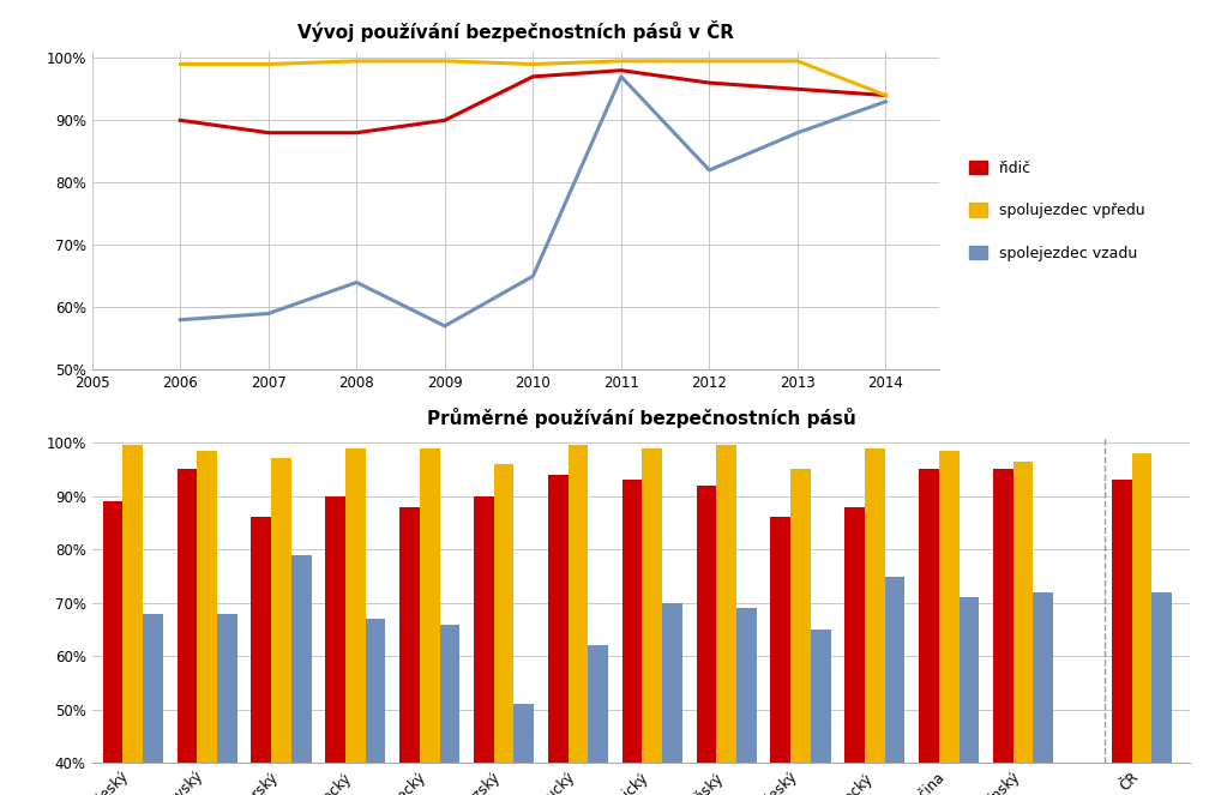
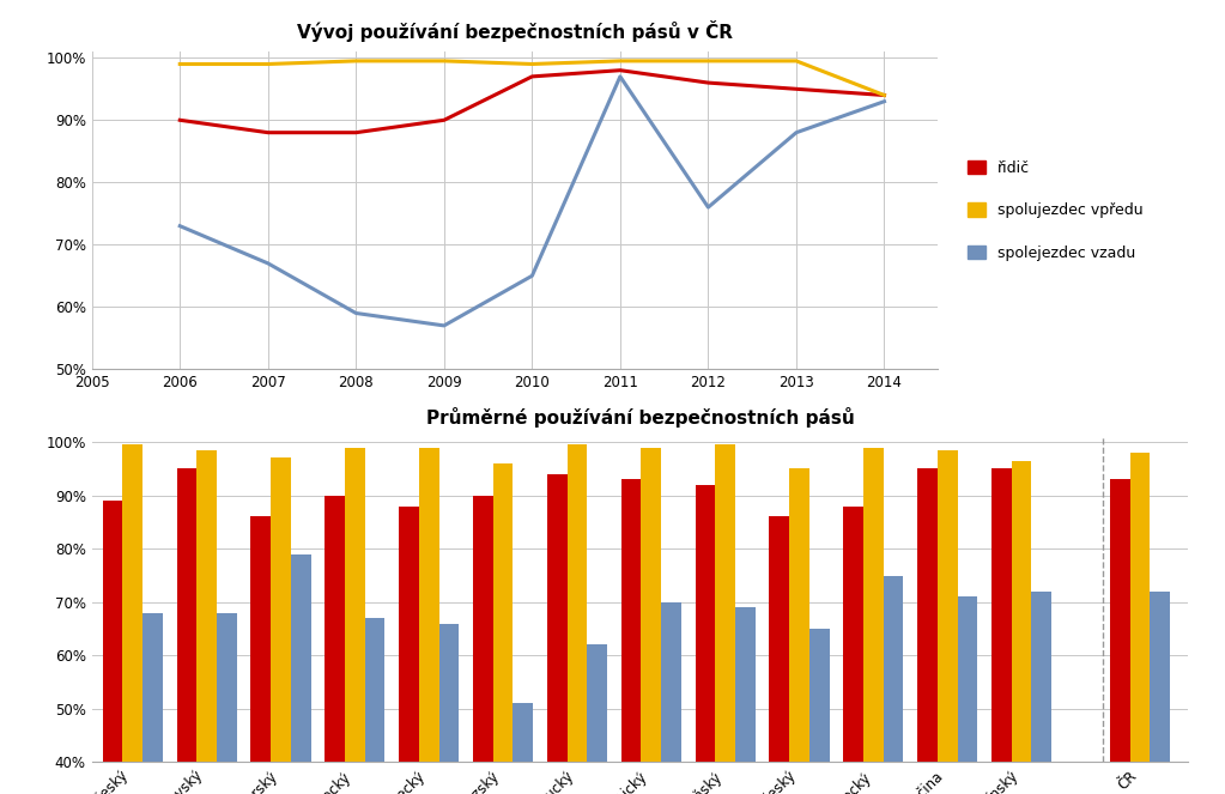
Vývoj používání bezpečnostních pásů v ČR/spolejezdec vzadu/2006: 58% -> 73%
Vývoj používání bezpečnostních pásů v ČR/spolejezdec vzadu/2007: 59% -> 67%
Vývoj používání bezpečnostních pásů v ČR/spolejezdec vzadu/2008: 64% -> 59%
Vývoj používání bezpečnostních pásů v ČR/spolejezdec vzadu/2012: 82% -> 76%
